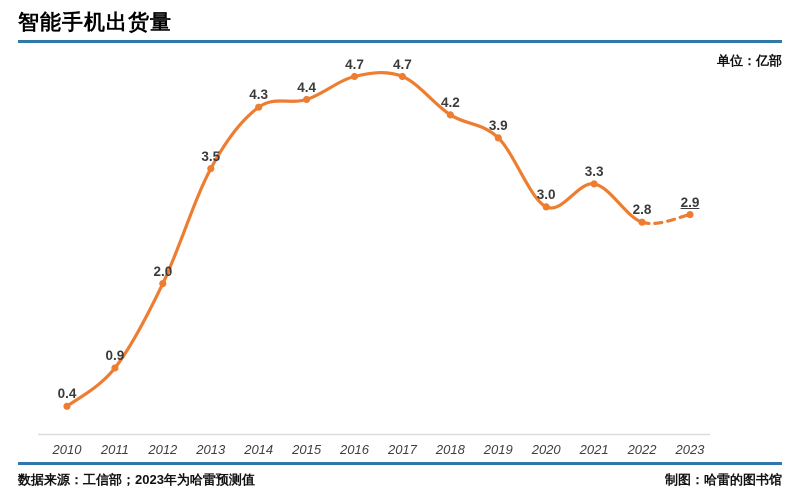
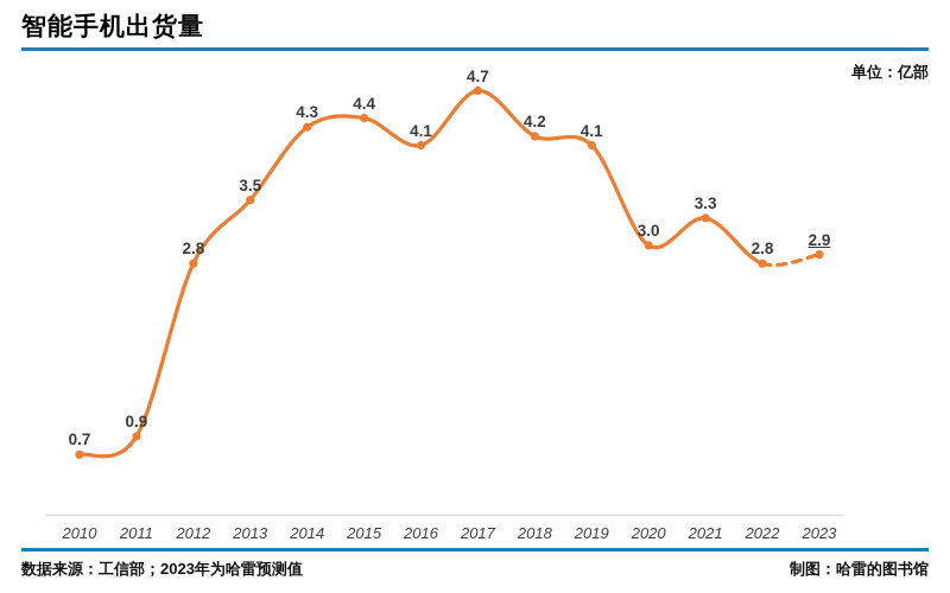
2010: 0.4 -> 0.7
2012: 2.0 -> 2.8
2016: 4.7 -> 4.1
2019: 3.9 -> 4.1
